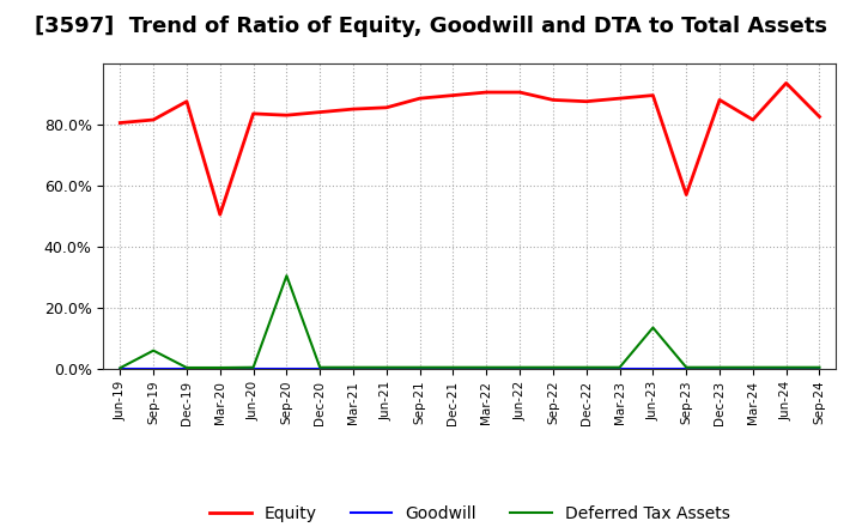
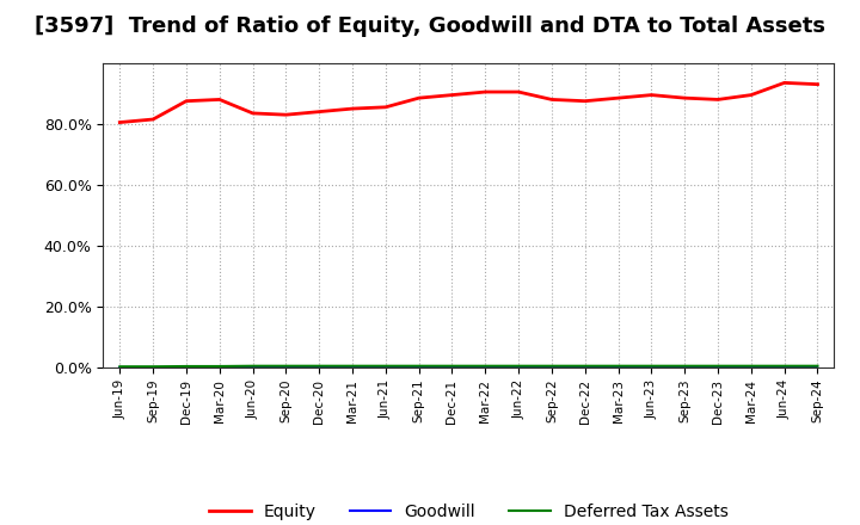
Deferred Tax Assets/Sep-19: 6.0% -> 0.3%
Equity/Mar-20: 50.5% -> 88.0%
Deferred Tax Assets/Sep-20: 30.5% -> 0.5%
Deferred Tax Assets/Jun-23: 13.5% -> 0.5%
Equity/Sep-23: 57.0% -> 88.5%
Equity/Mar-24: 81.5% -> 89.5%
Equity/Sep-24: 82.5% -> 93.0%
